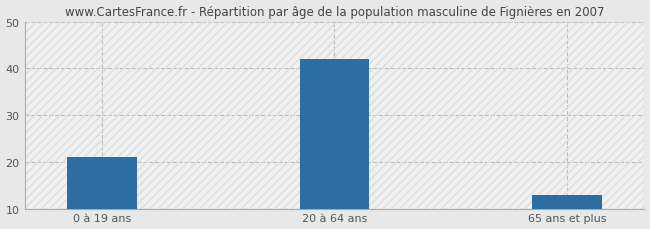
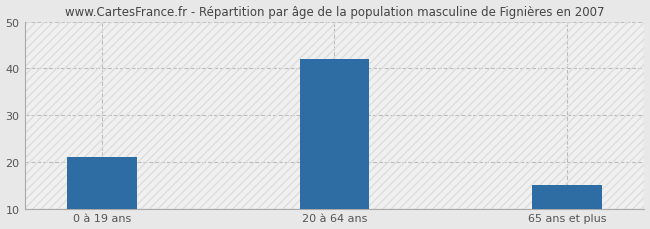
65 ans et plus: 13 -> 15
